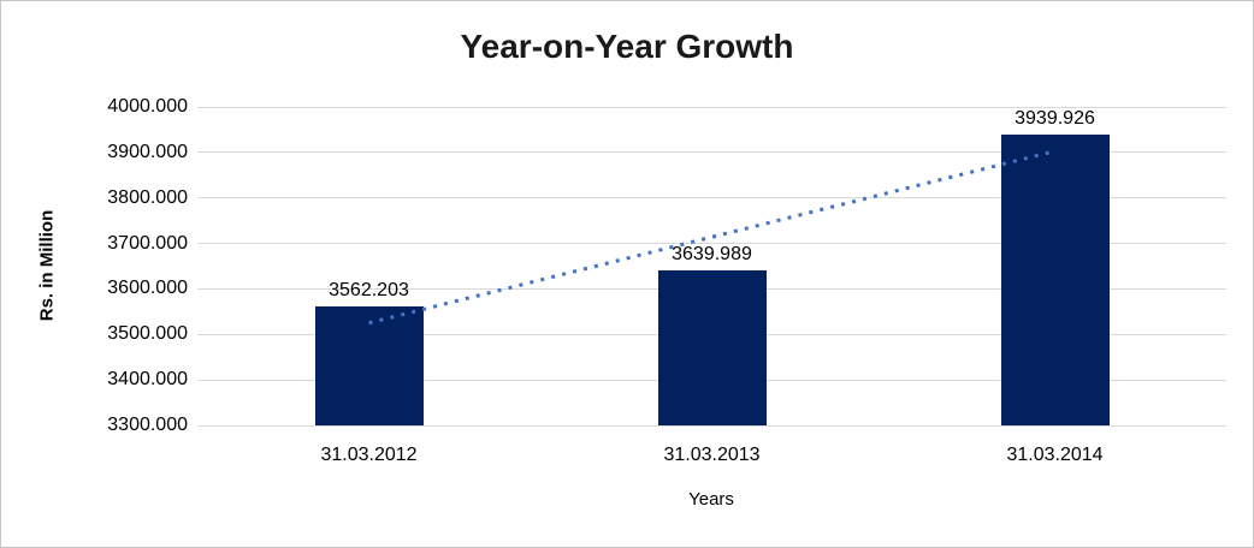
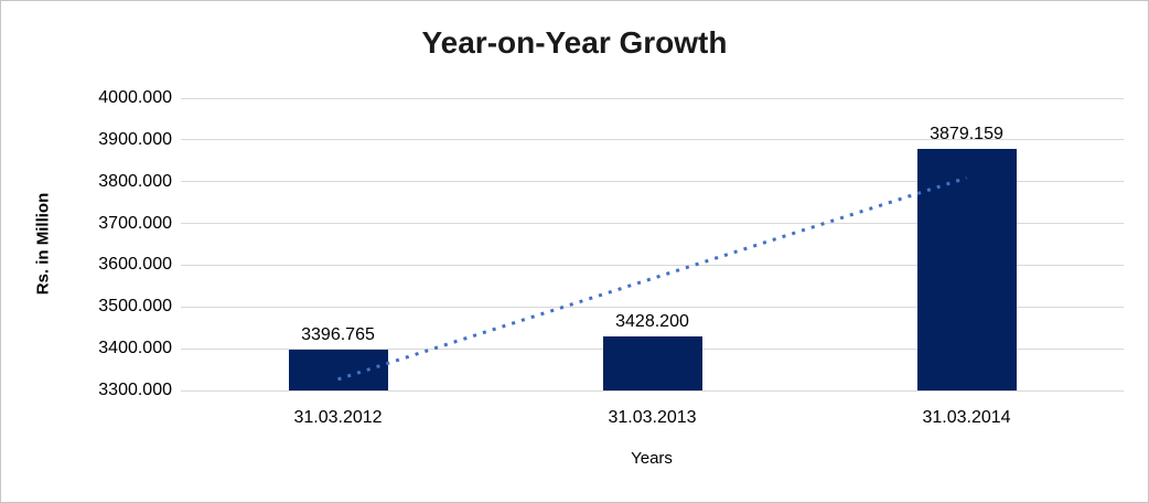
31.03.2012: 3562.203 -> 3396.765
31.03.2013: 3639.989 -> 3428.200
31.03.2014: 3939.926 -> 3879.159
